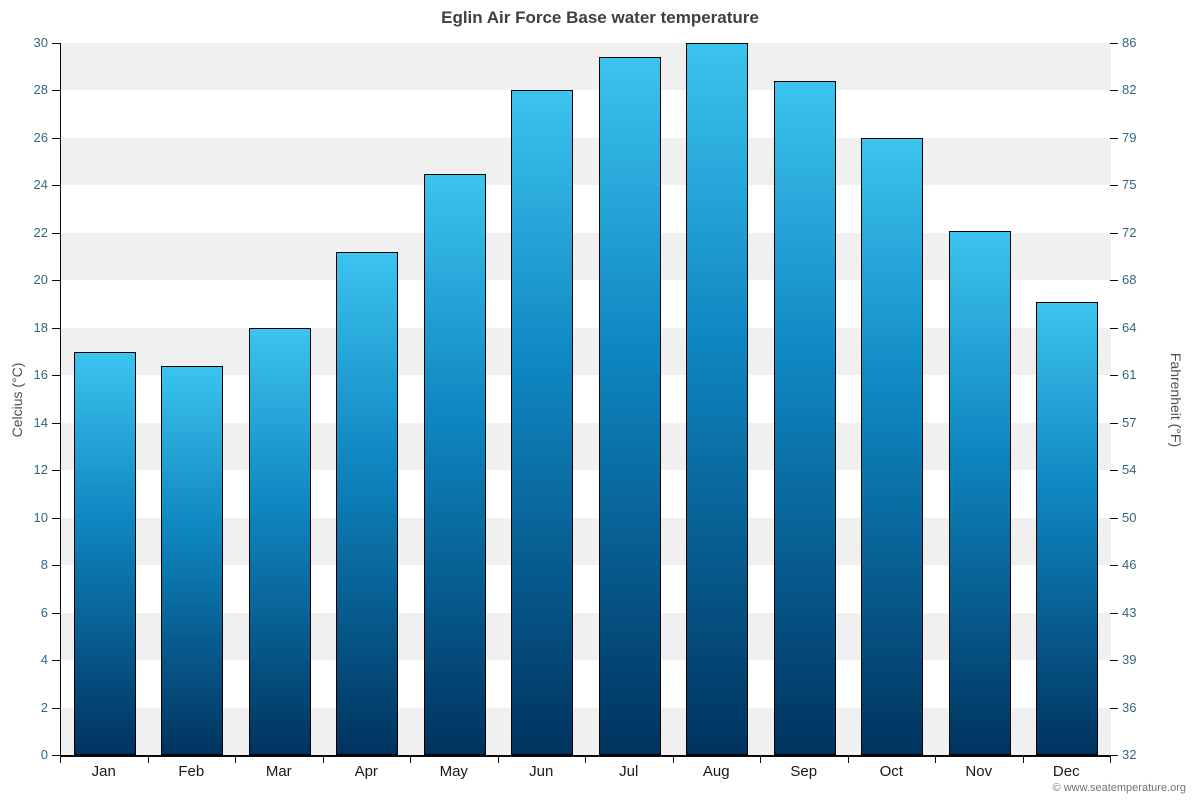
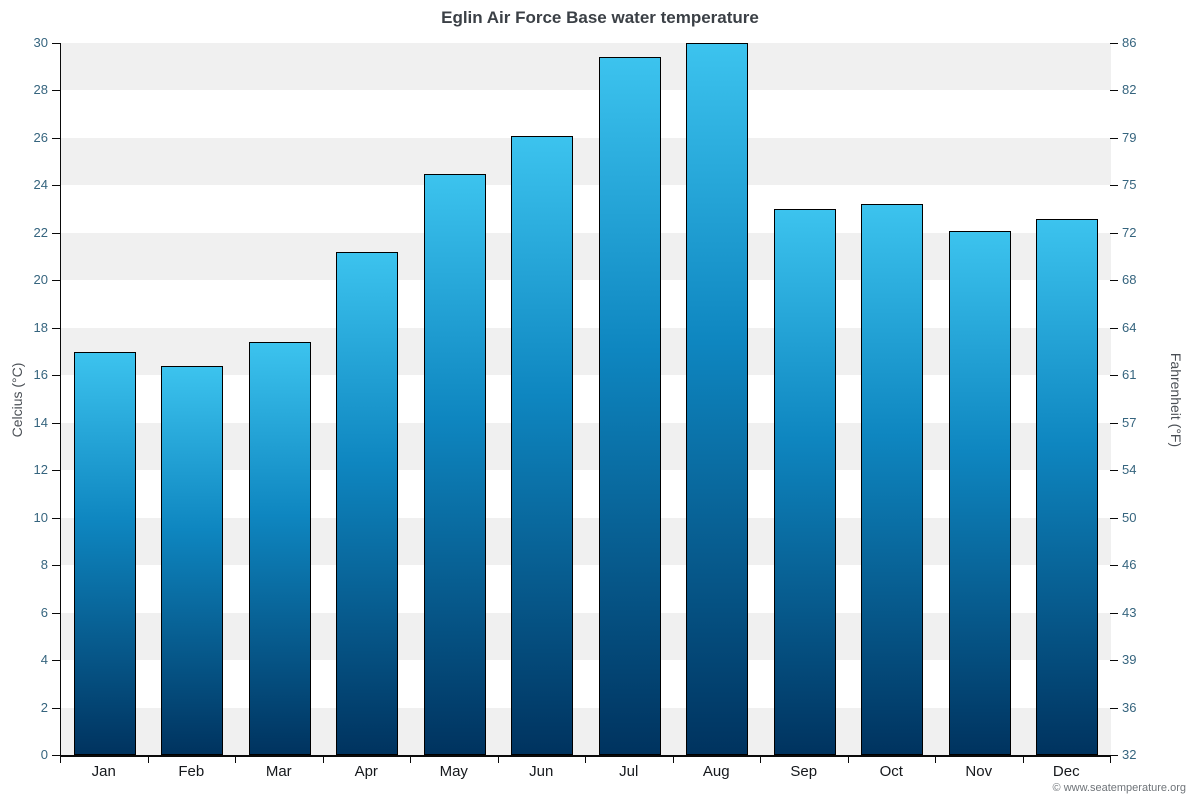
Mar: 18.0 -> 17.4
Jun: 28.0 -> 26.1
Sep: 28.4 -> 23.0
Oct: 26.0 -> 23.2
Dec: 19.1 -> 22.6
